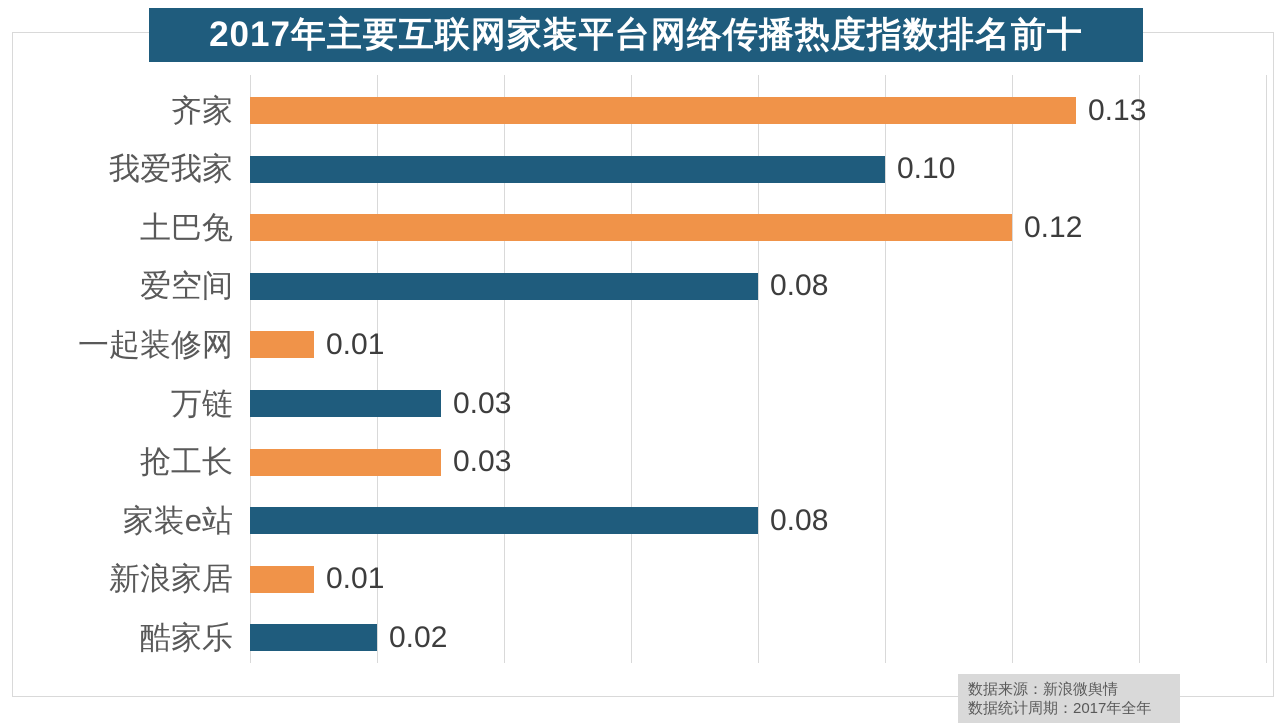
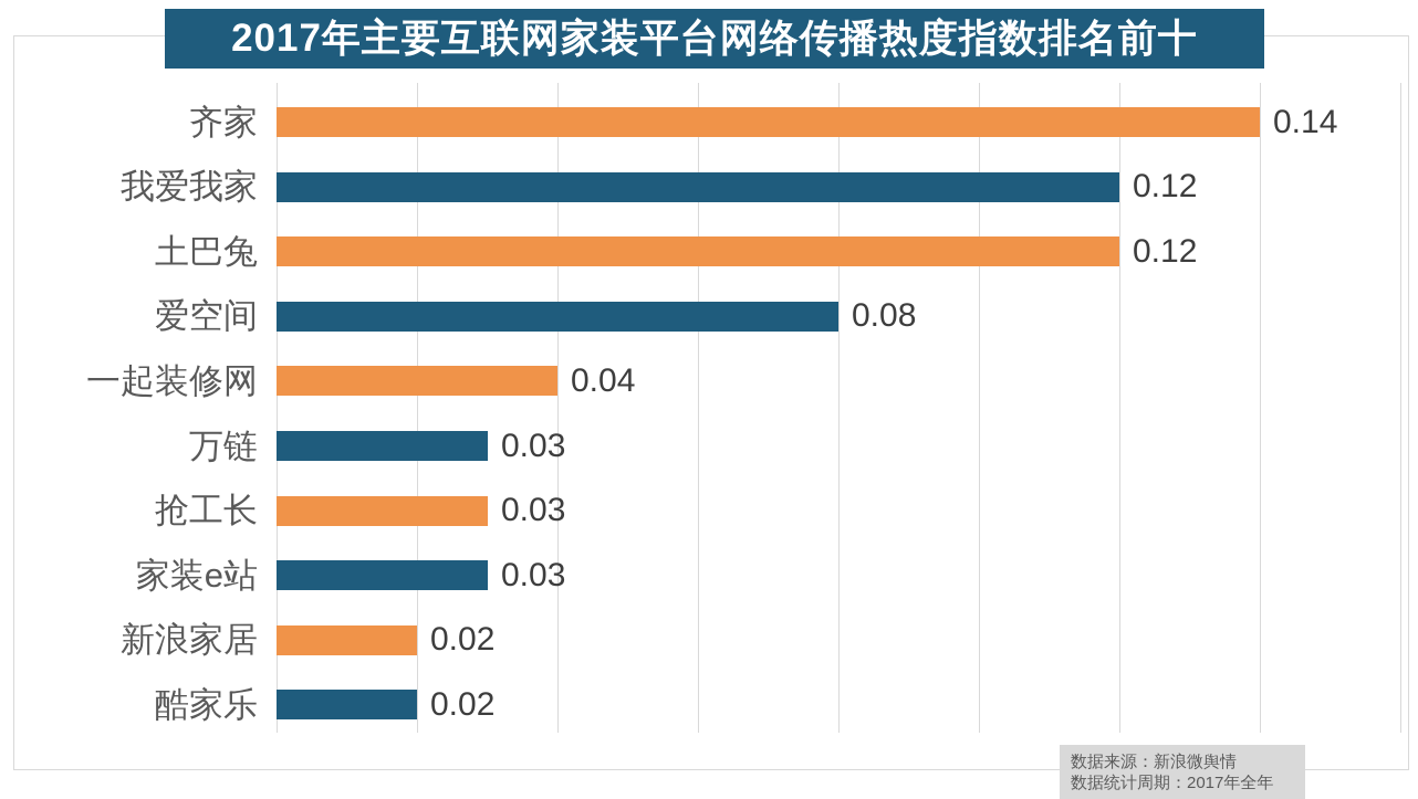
齐家: 0.13 -> 0.14
我爱我家: 0.10 -> 0.12
一起装修网: 0.01 -> 0.04
家装e站: 0.08 -> 0.03
新浪家居: 0.01 -> 0.02
